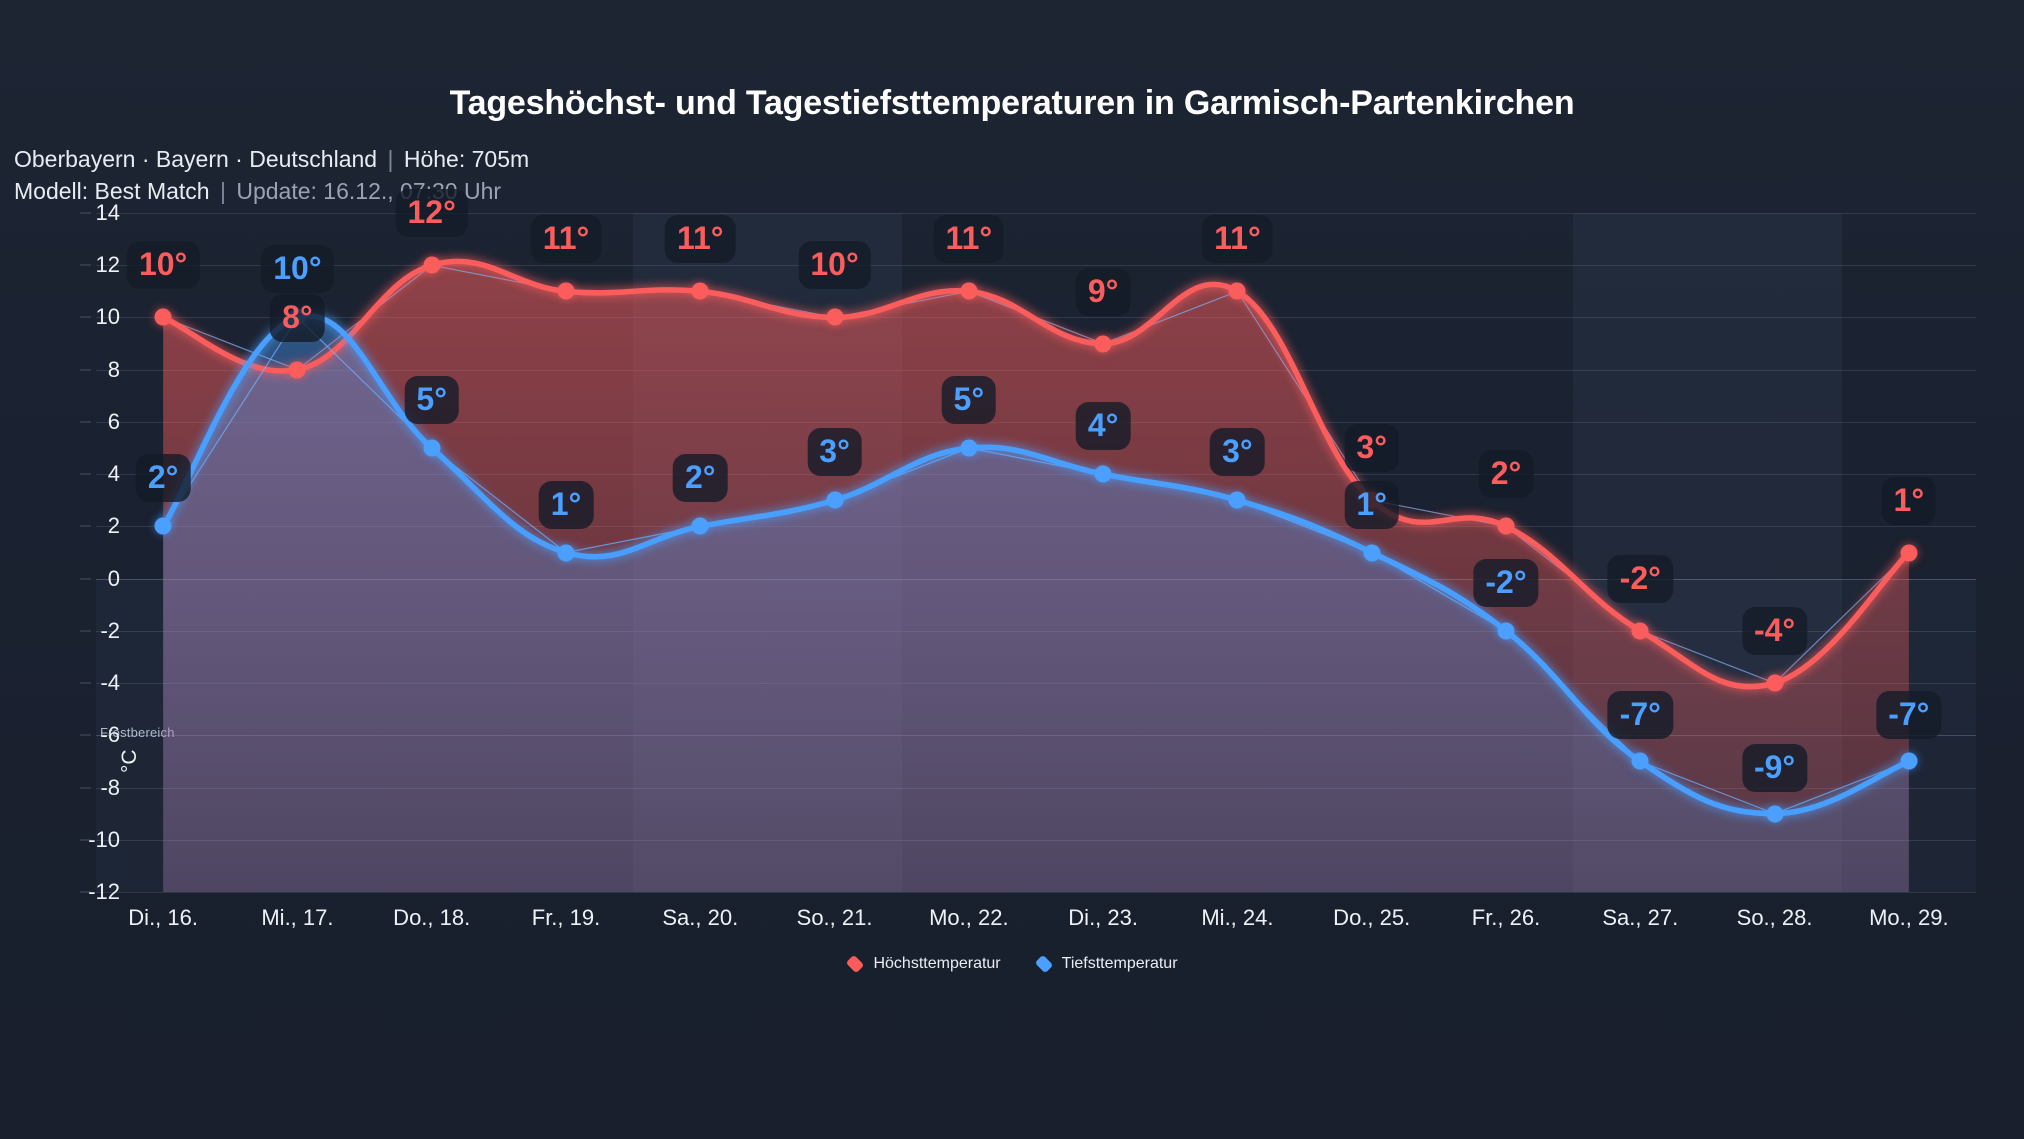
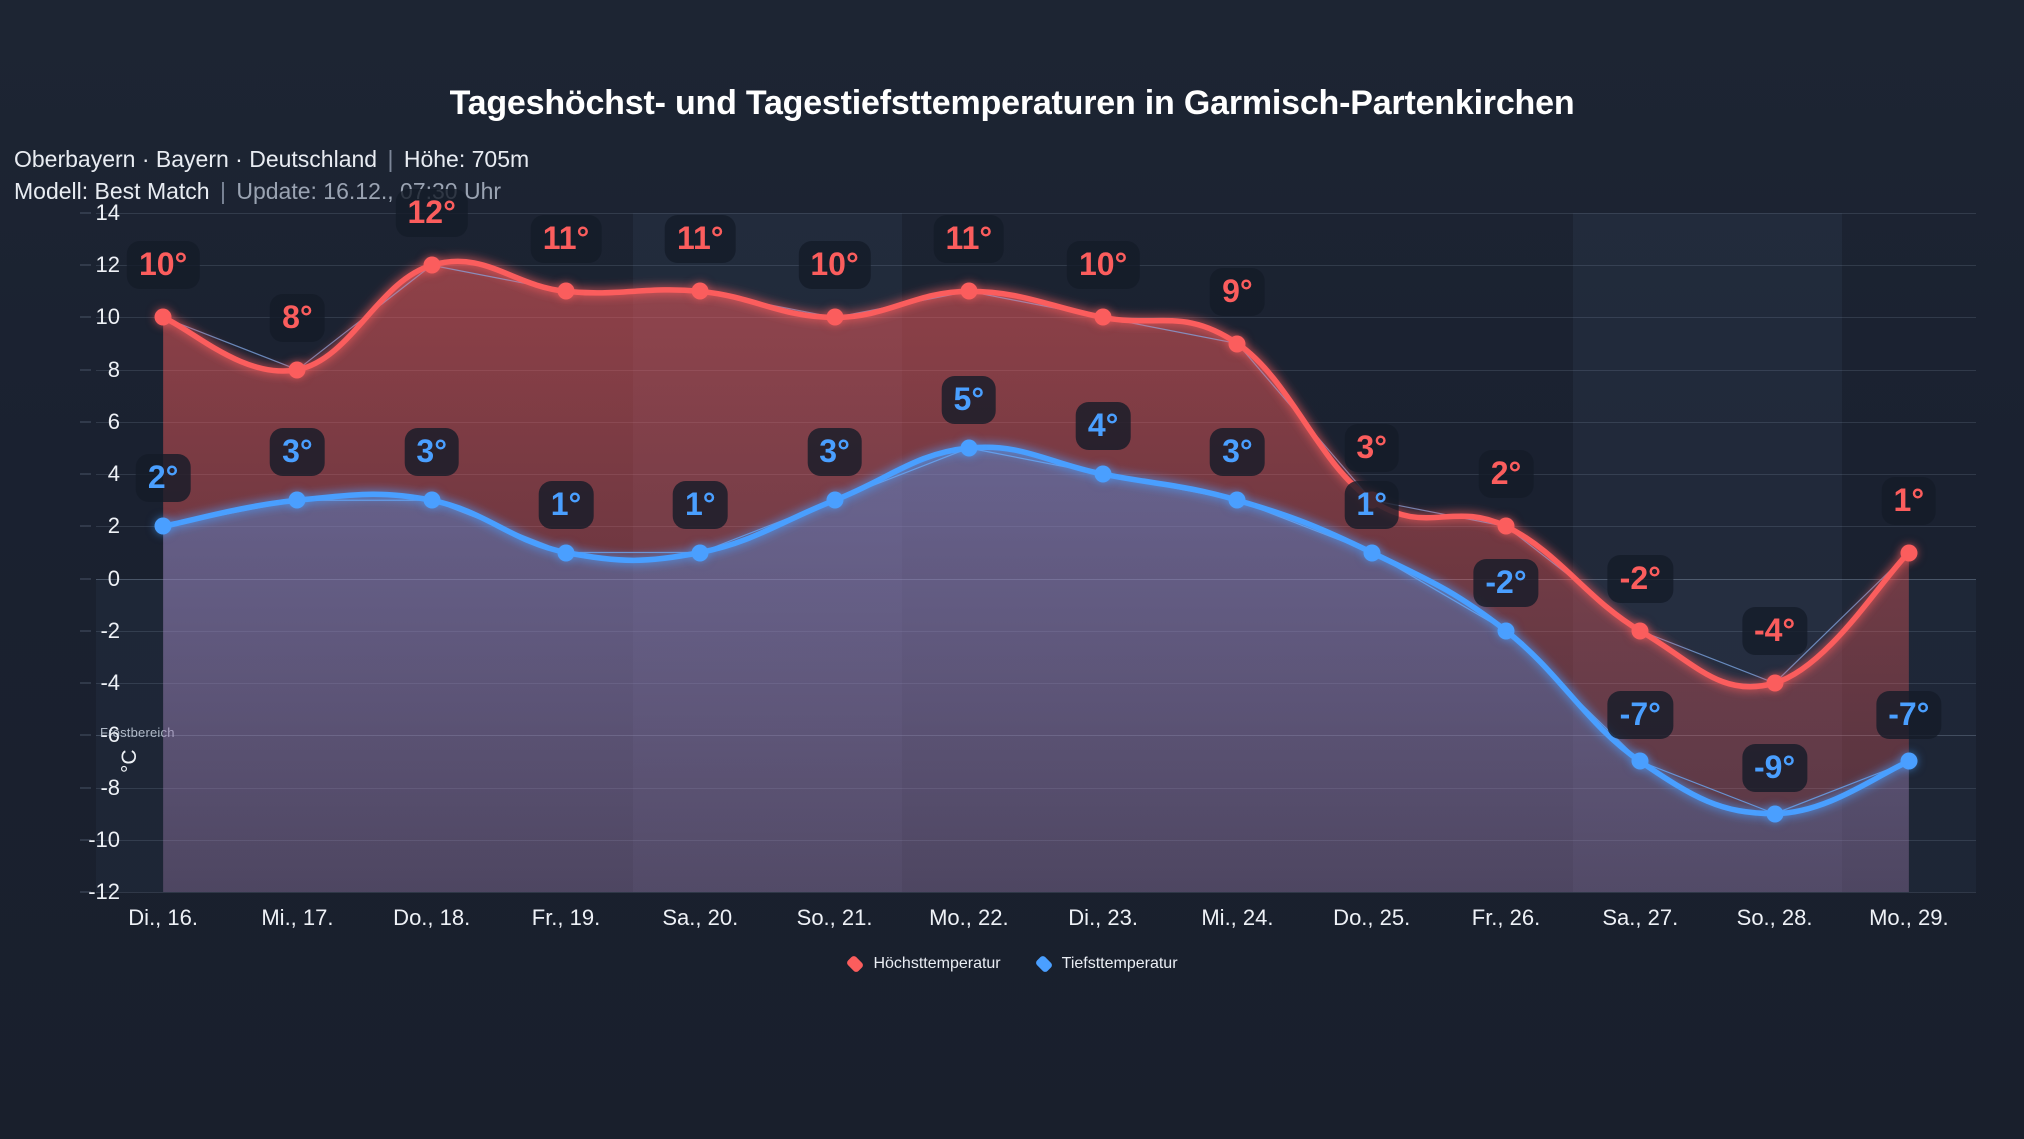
Tiefsttemperatur/Mi., 17.: 10° -> 3°
Tiefsttemperatur/Do., 18.: 5° -> 3°
Tiefsttemperatur/Sa., 20.: 2° -> 1°
Höchsttemperatur/Di., 23.: 9° -> 10°
Höchsttemperatur/Mi., 24.: 11° -> 9°
